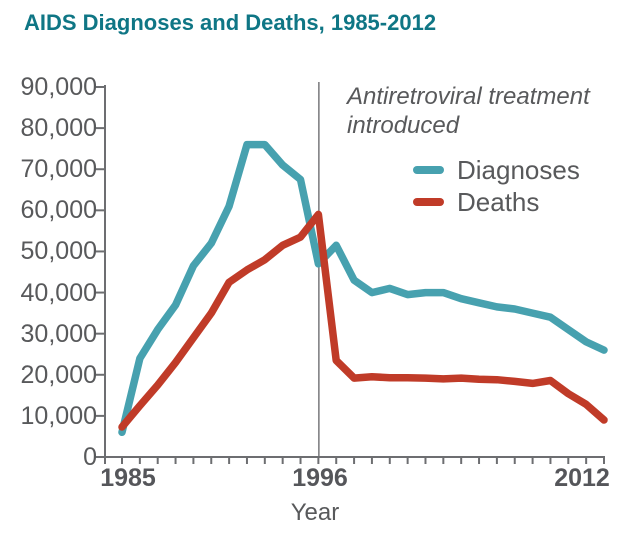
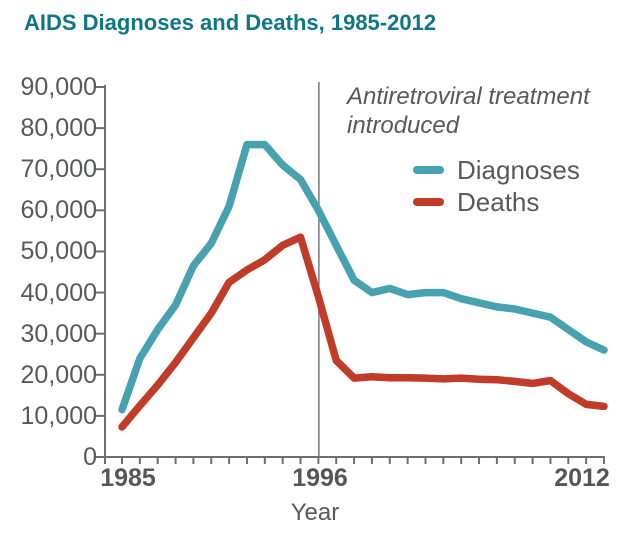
Diagnoses/1985: 6000 -> 12000
Diagnoses/1996: 47000 -> 60000
Deaths/1996: 59000 -> 39000
Deaths/2012: 9000 -> 12000
